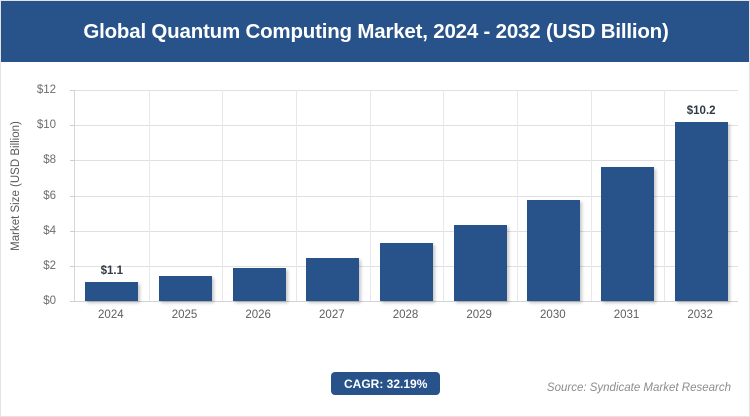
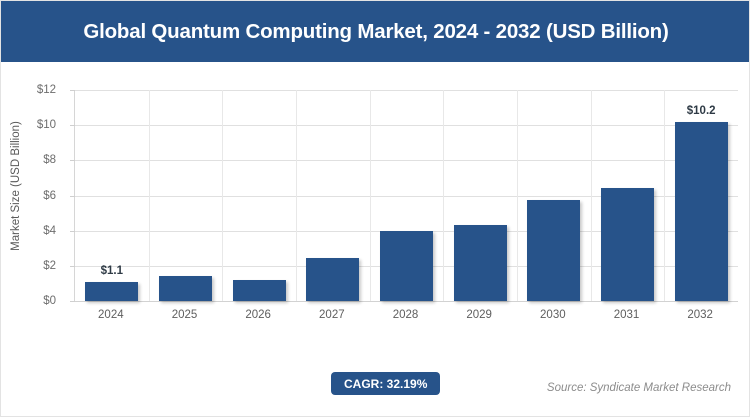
2026: $1.9 -> $1.2
2028: $3.3 -> $4.0
2031: $7.7 -> $6.4
